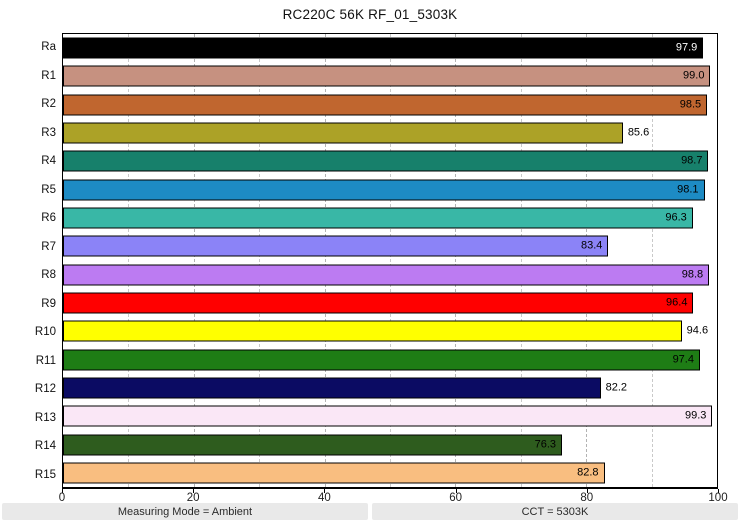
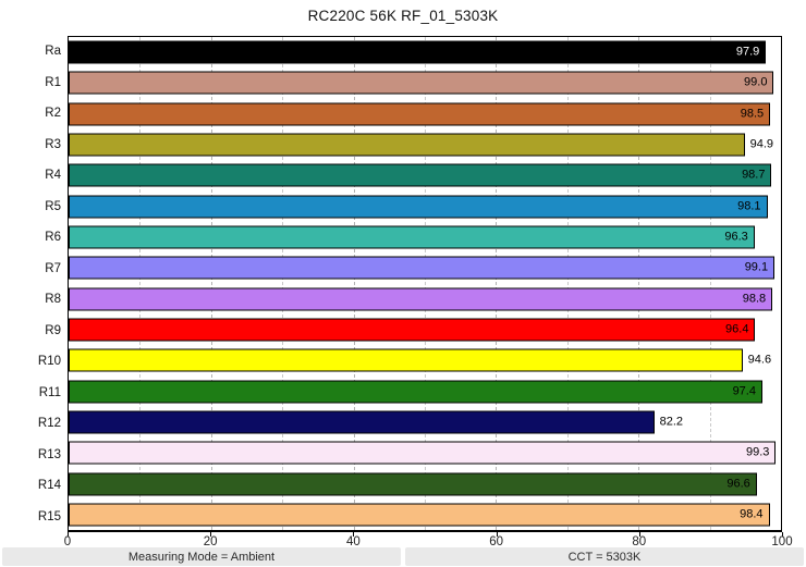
R3: 85.6 -> 94.9
R7: 83.4 -> 99.1
R14: 76.3 -> 96.6
R15: 82.8 -> 98.4
